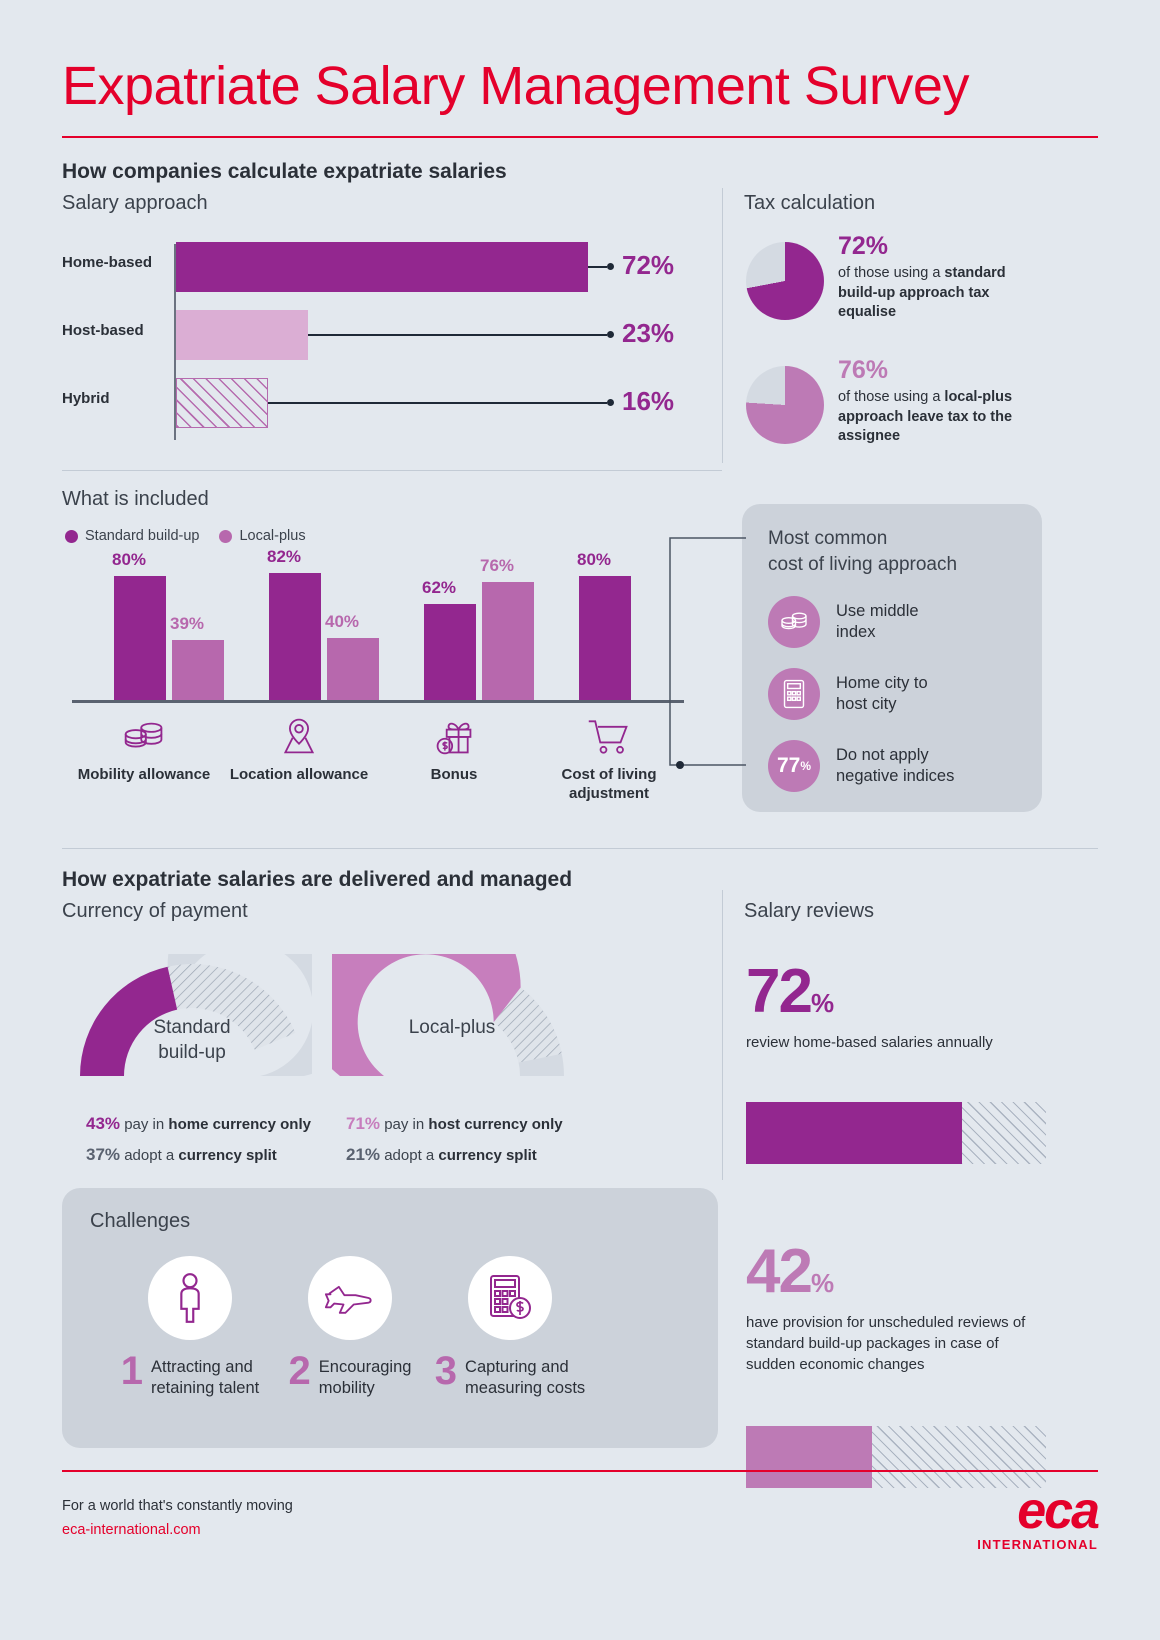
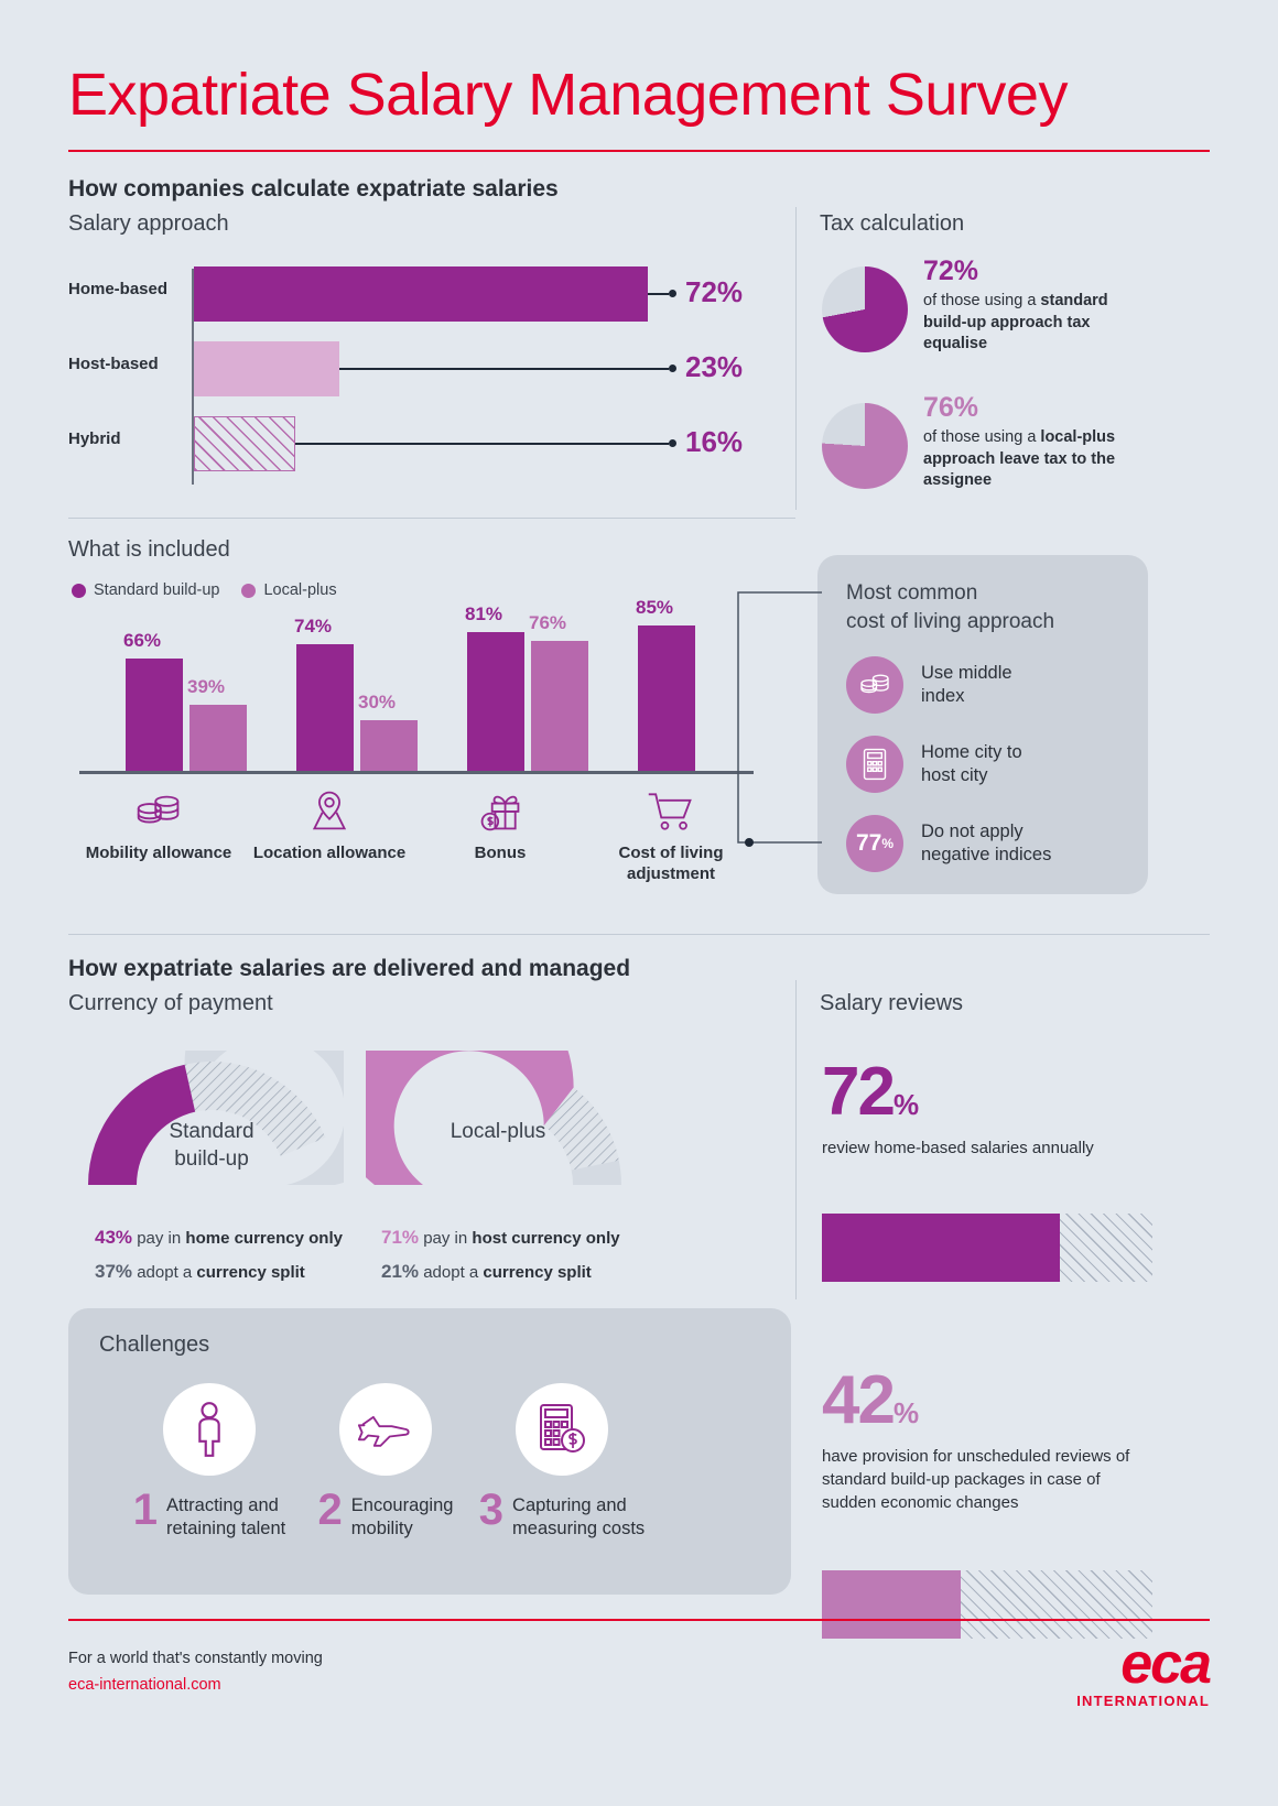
What is included/Standard build-up/Mobility allowance: 80% -> 66%
What is included/Standard build-up/Location allowance: 82% -> 74%
What is included/Local-plus/Location allowance: 40% -> 30%
What is included/Standard build-up/Bonus: 62% -> 81%
What is included/Standard build-up/Cost of living adjustment: 80% -> 85%
